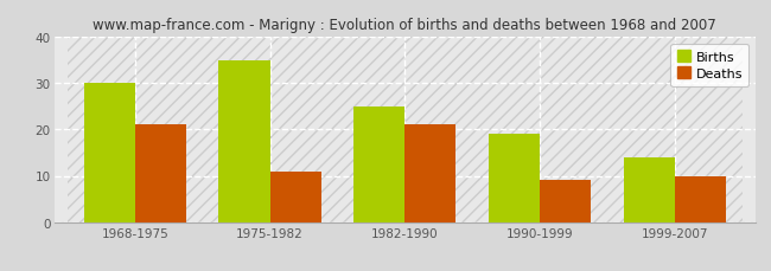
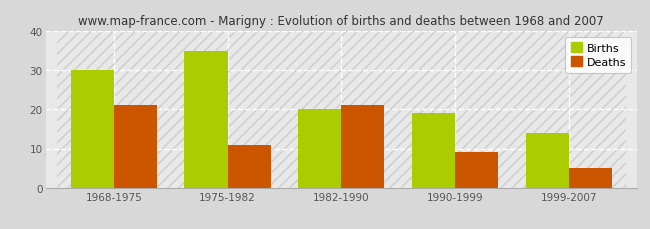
Births/1982-1990: 25 -> 20
Deaths/1999-2007: 10 -> 5
